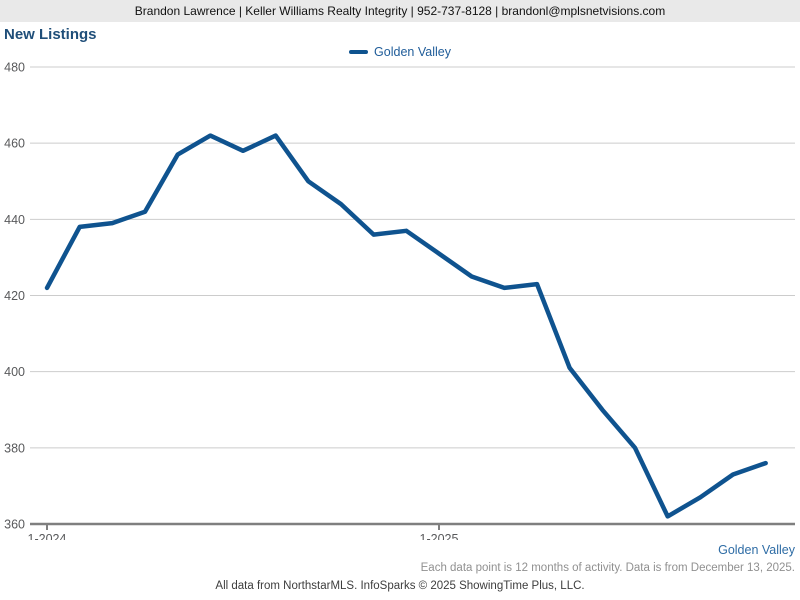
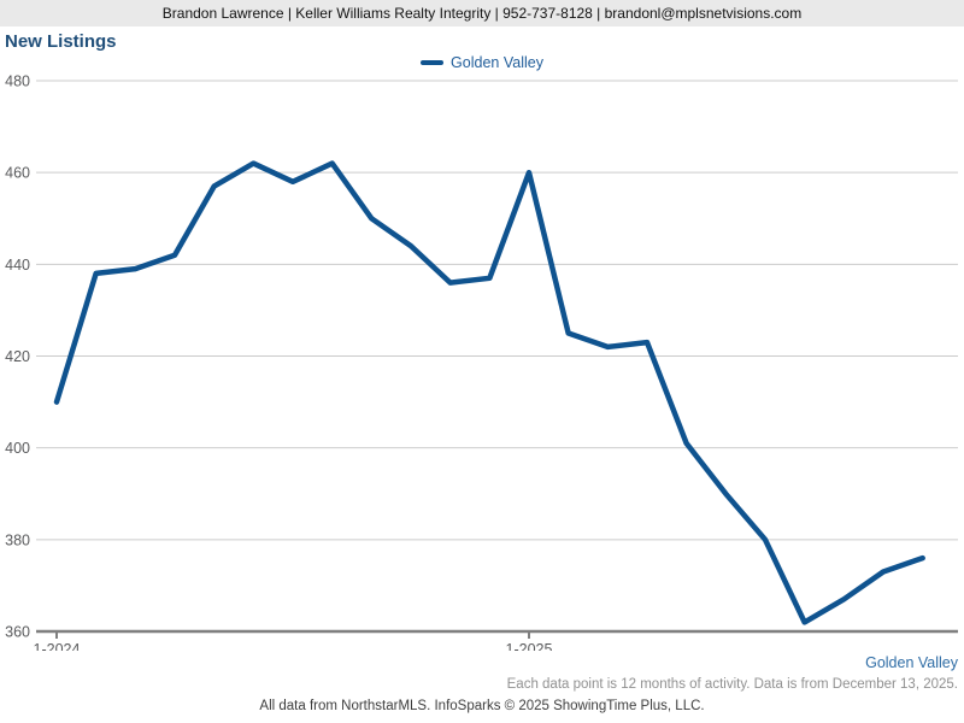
1-2024: 422 -> 410
1-2025: 431 -> 460
